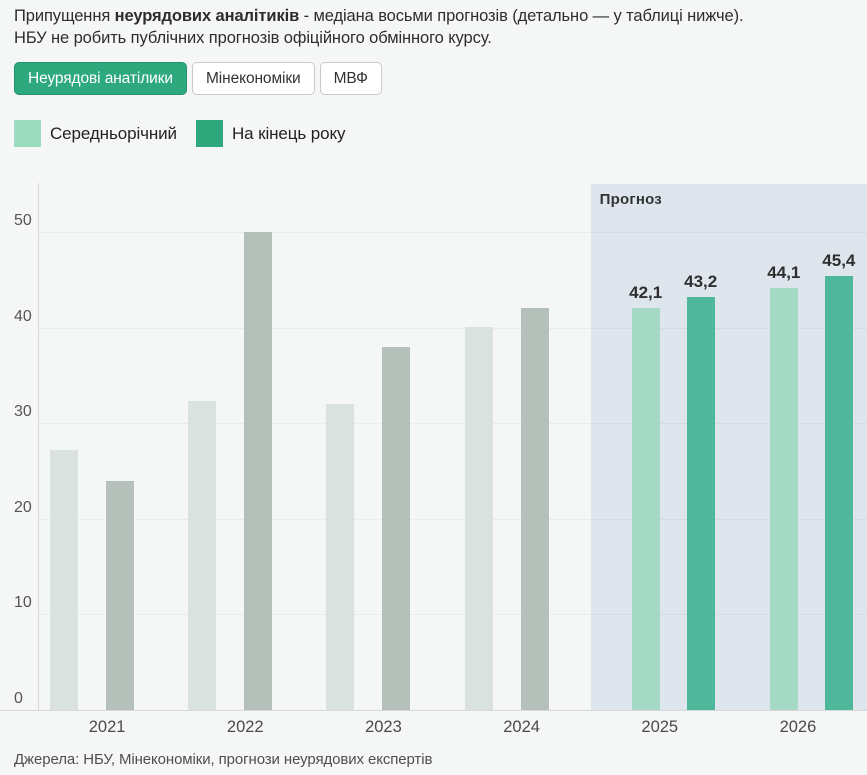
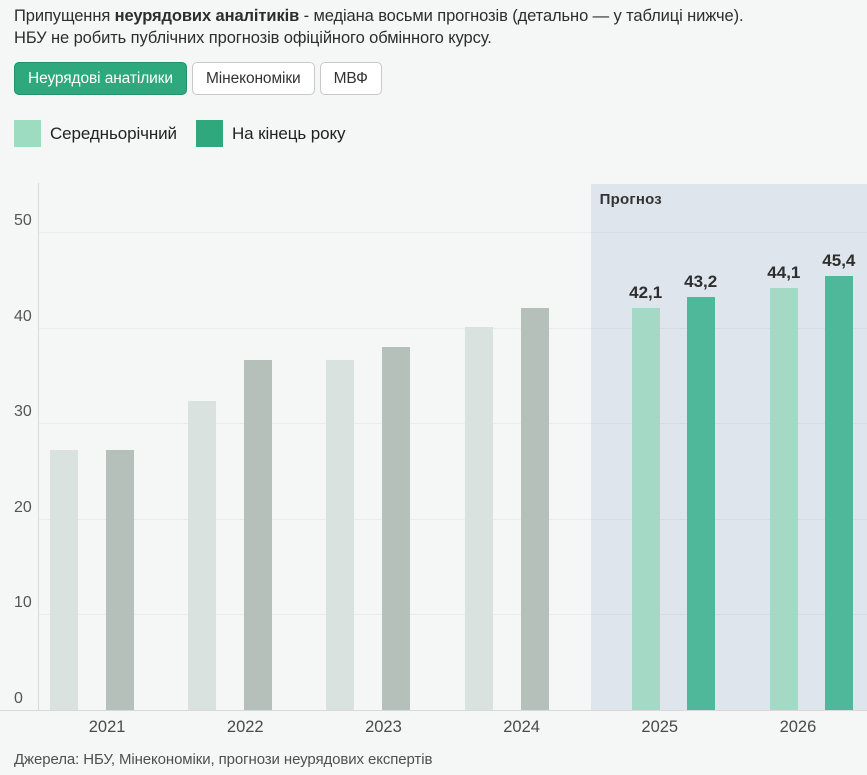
На кінець року/2021: 24 -> 27
На кінець року/2022: 50 -> 37
Середньорічний/2023: 32 -> 37
